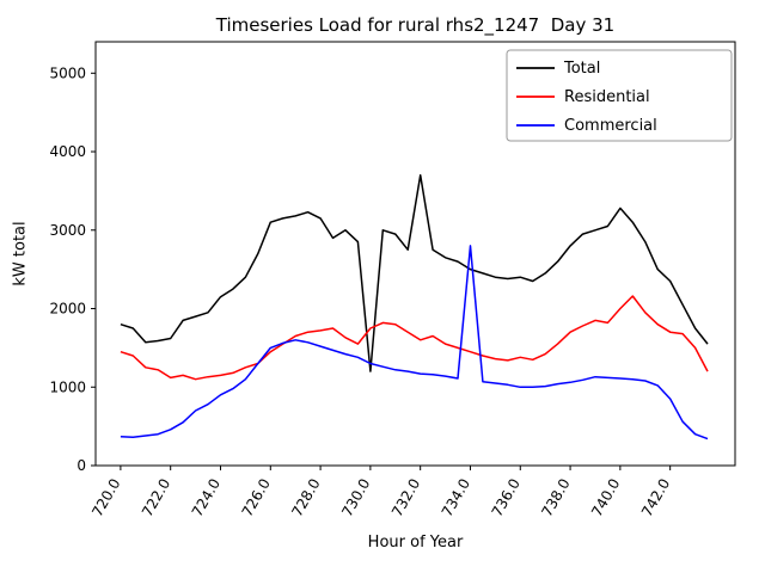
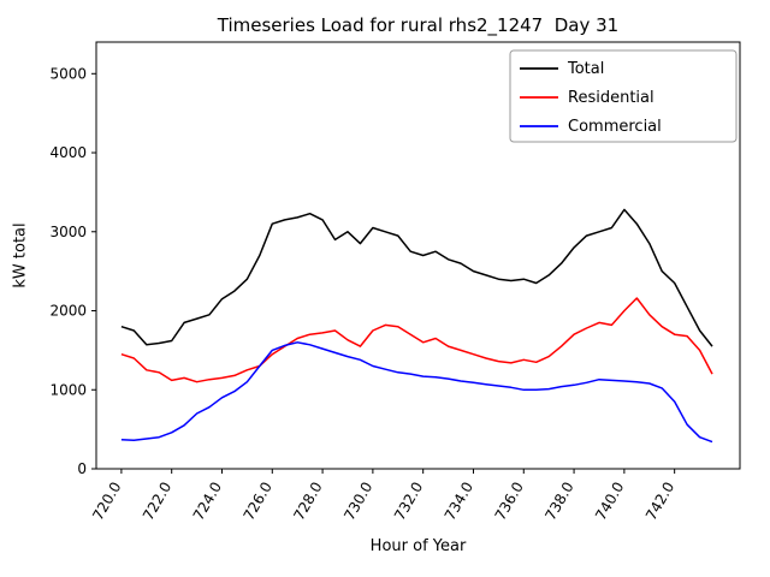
Total/730.0: 1200 -> 3000
Total/732.0: 3700 -> 2700
Commercial/734.0: 2800 -> 1100
